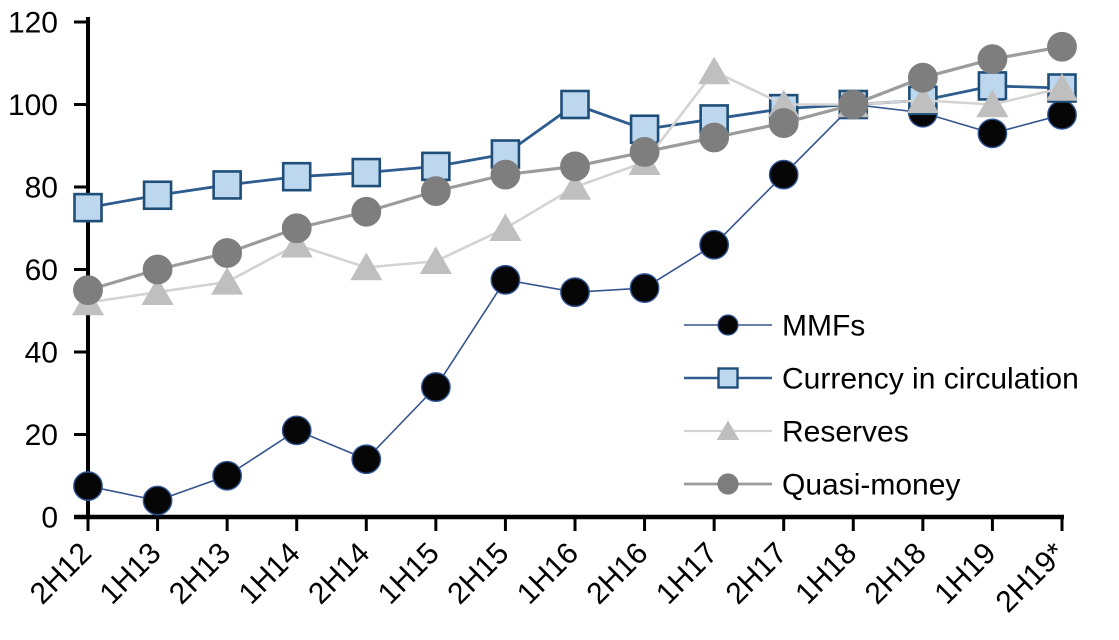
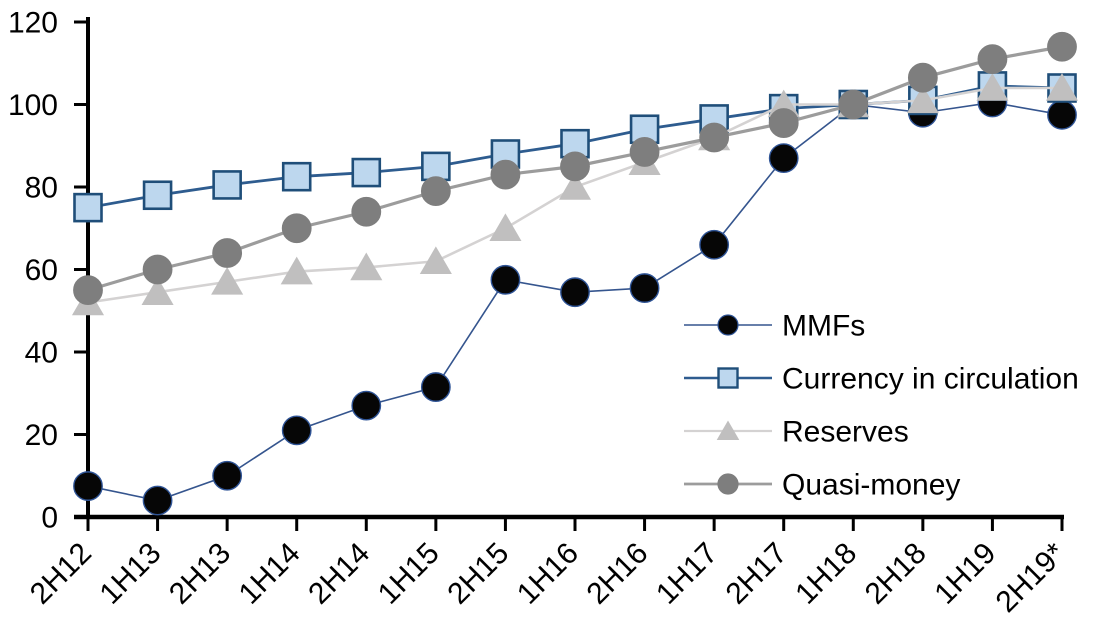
Reserves/1H14: 66 -> 60
MMFs/2H14: 14 -> 27
Currency in circulation/1H16: 100 -> 90
Reserves/1H17: 108 -> 92
MMFs/2H17: 83 -> 87
MMFs/1H19: 93 -> 100
Reserves/1H19: 100 -> 104
